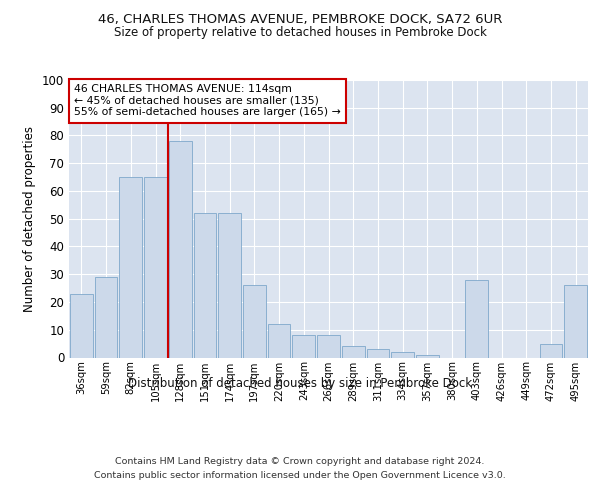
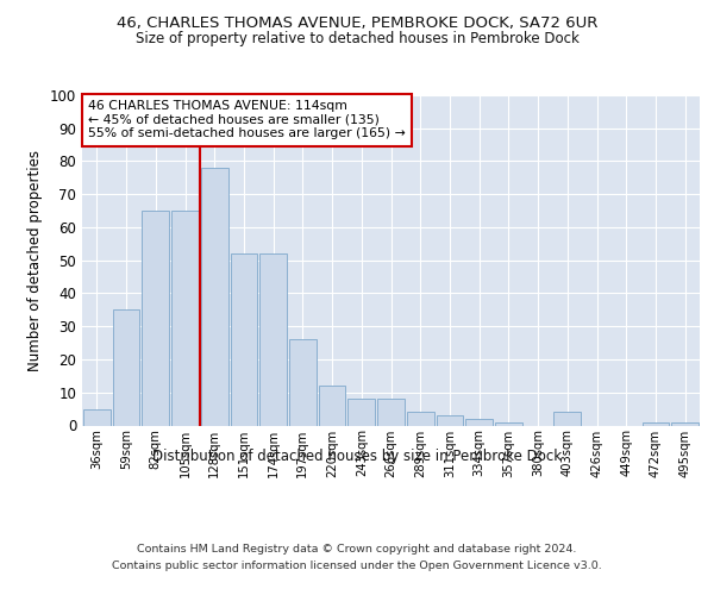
36sqm: 23 -> 5
59sqm: 29 -> 35
403sqm: 28 -> 4
472sqm: 5 -> 1
495sqm: 26 -> 1
